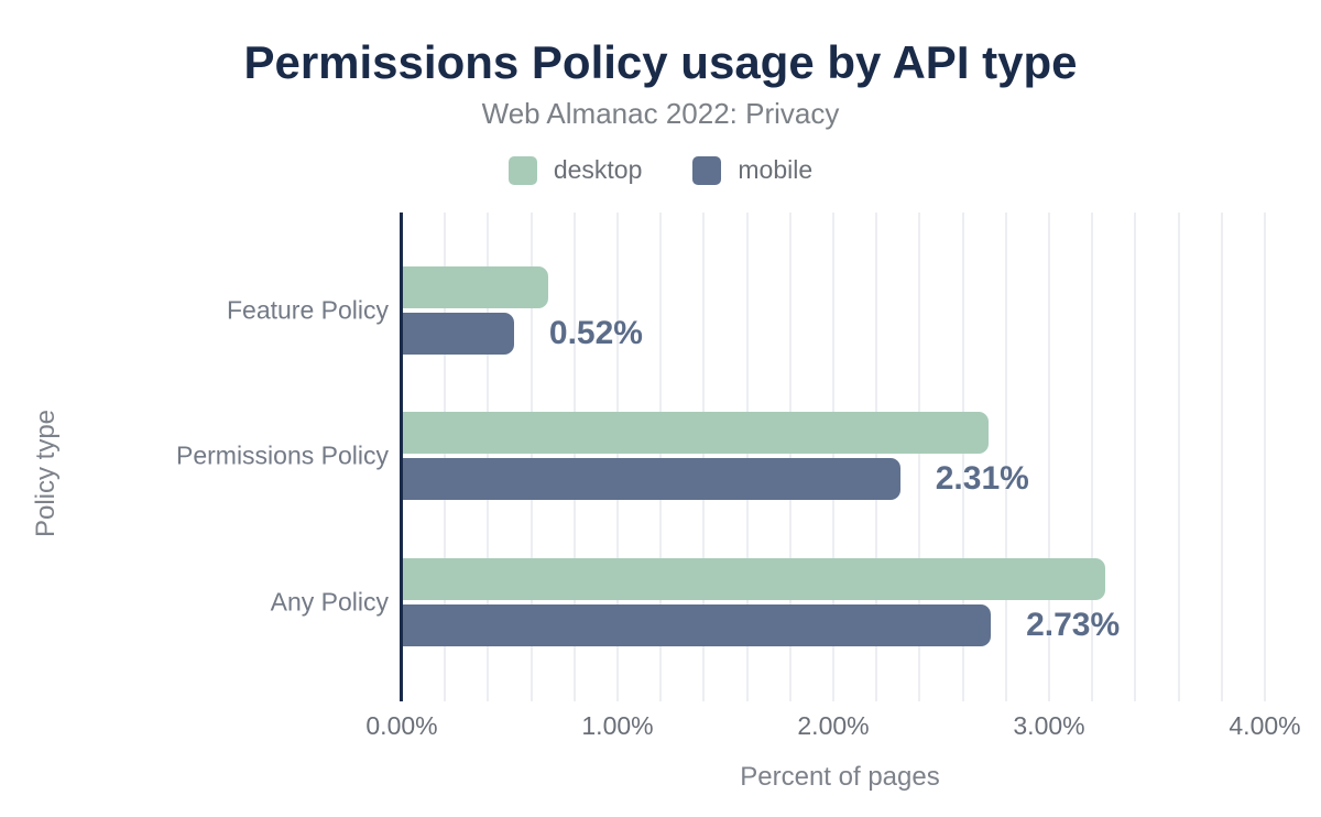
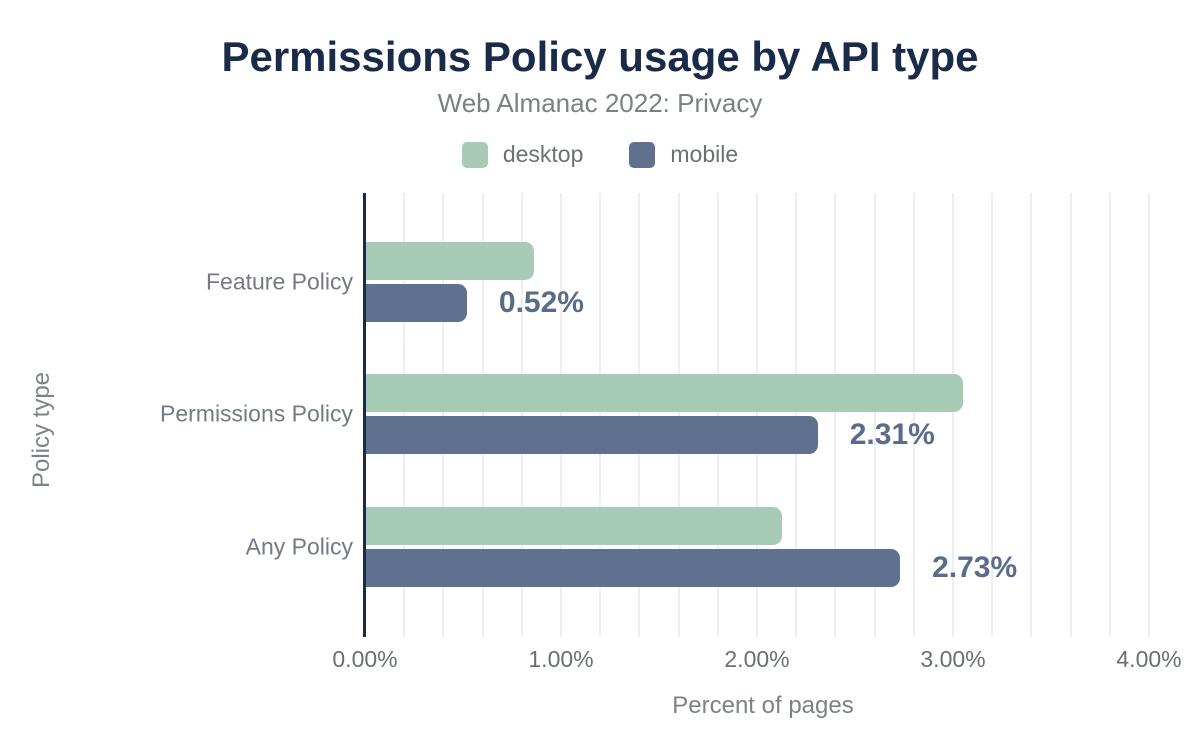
desktop/Feature Policy: 0.68% -> 0.86%
desktop/Permissions Policy: 2.72% -> 3.05%
desktop/Any Policy: 3.26% -> 2.13%
